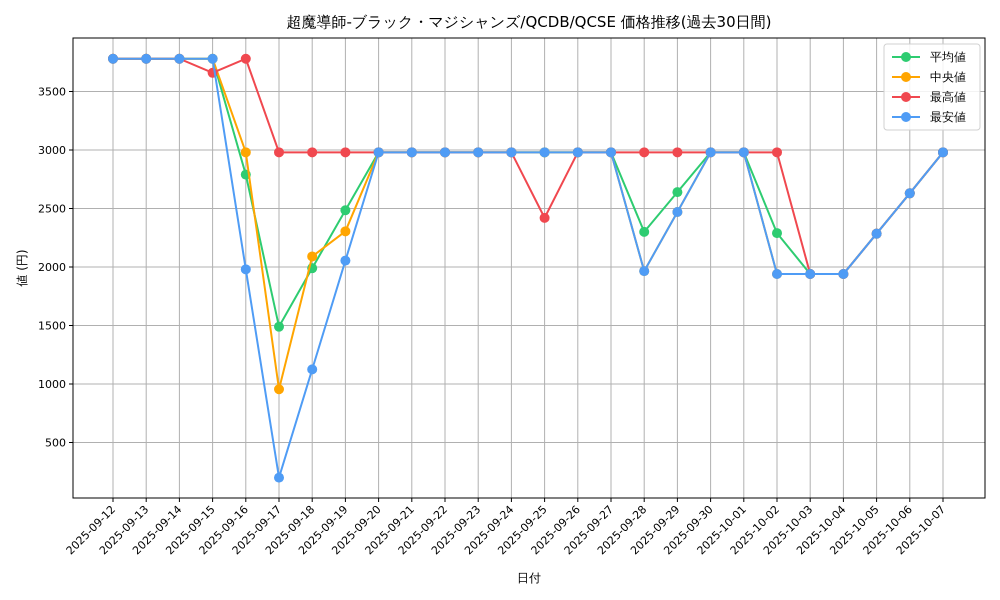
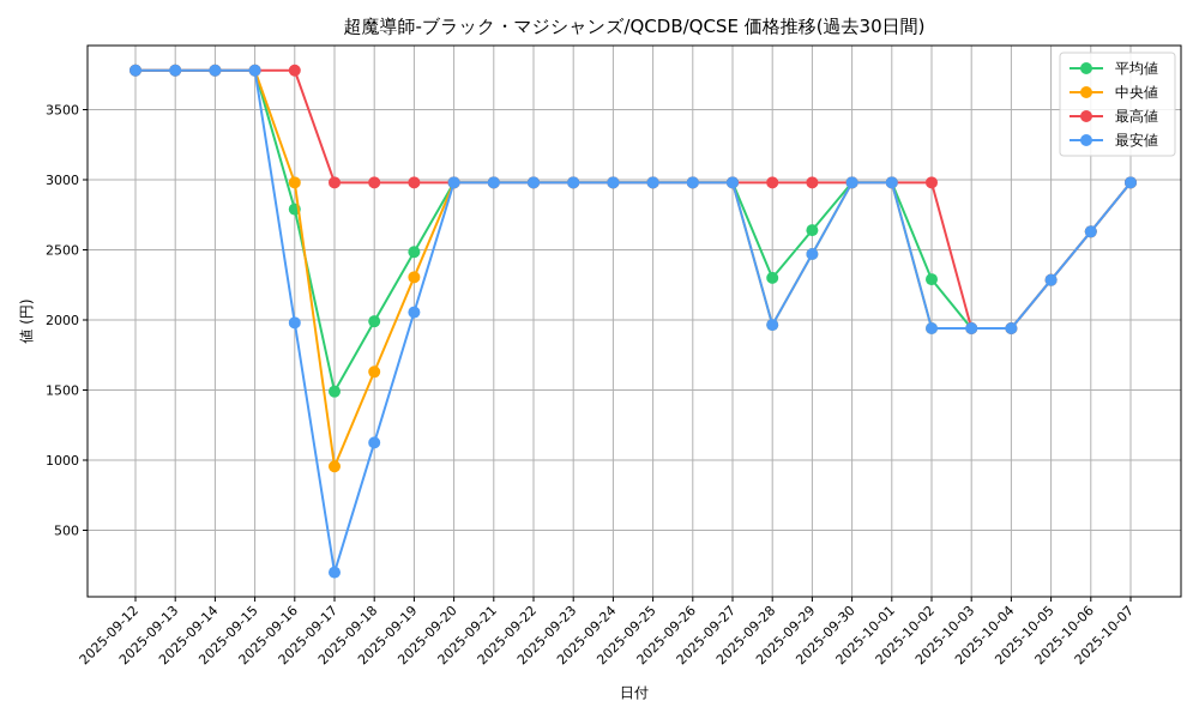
最高値/2025-09-15: 3660 -> 3780
中央値/2025-09-18: 2090 -> 1630
最高値/2025-09-25: 2420 -> 2980
